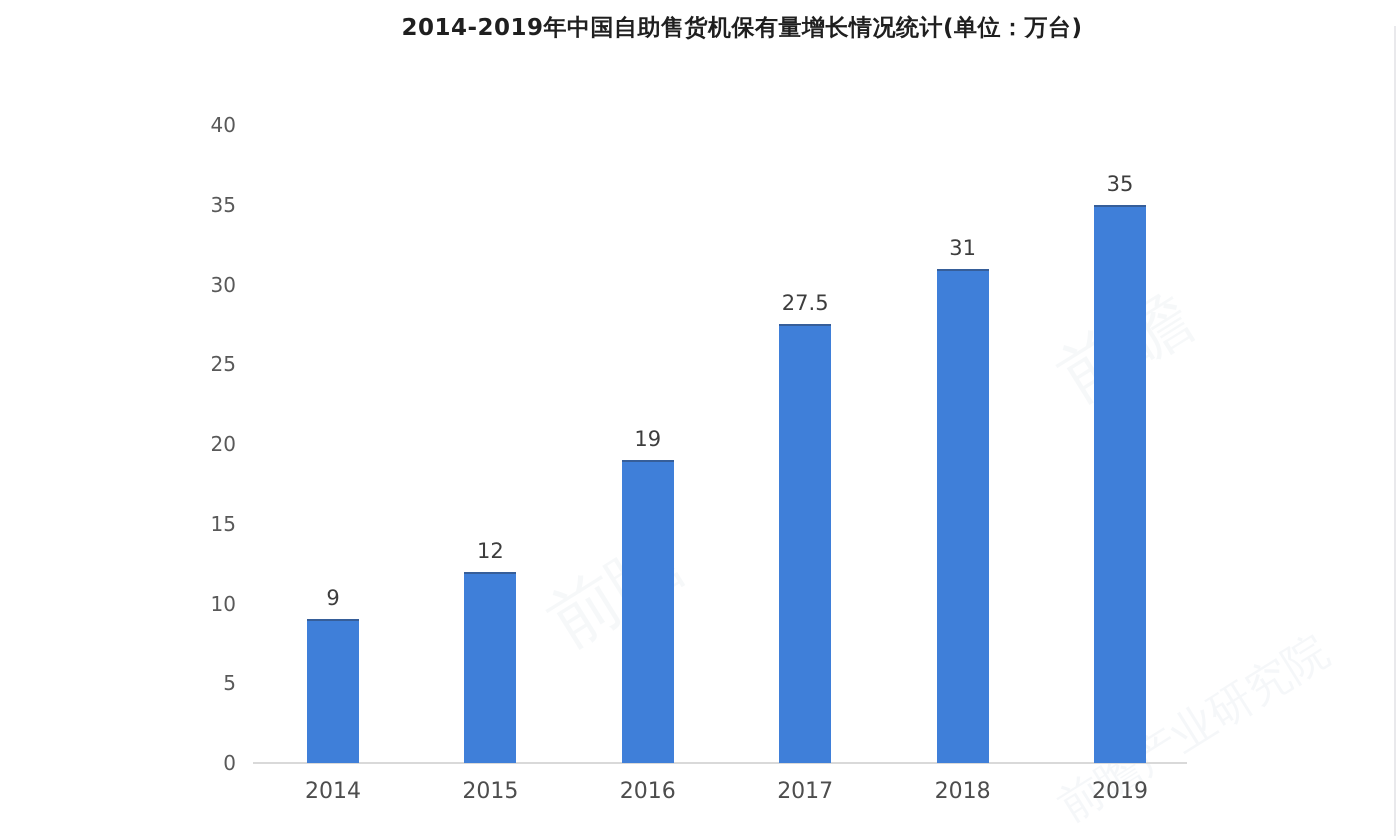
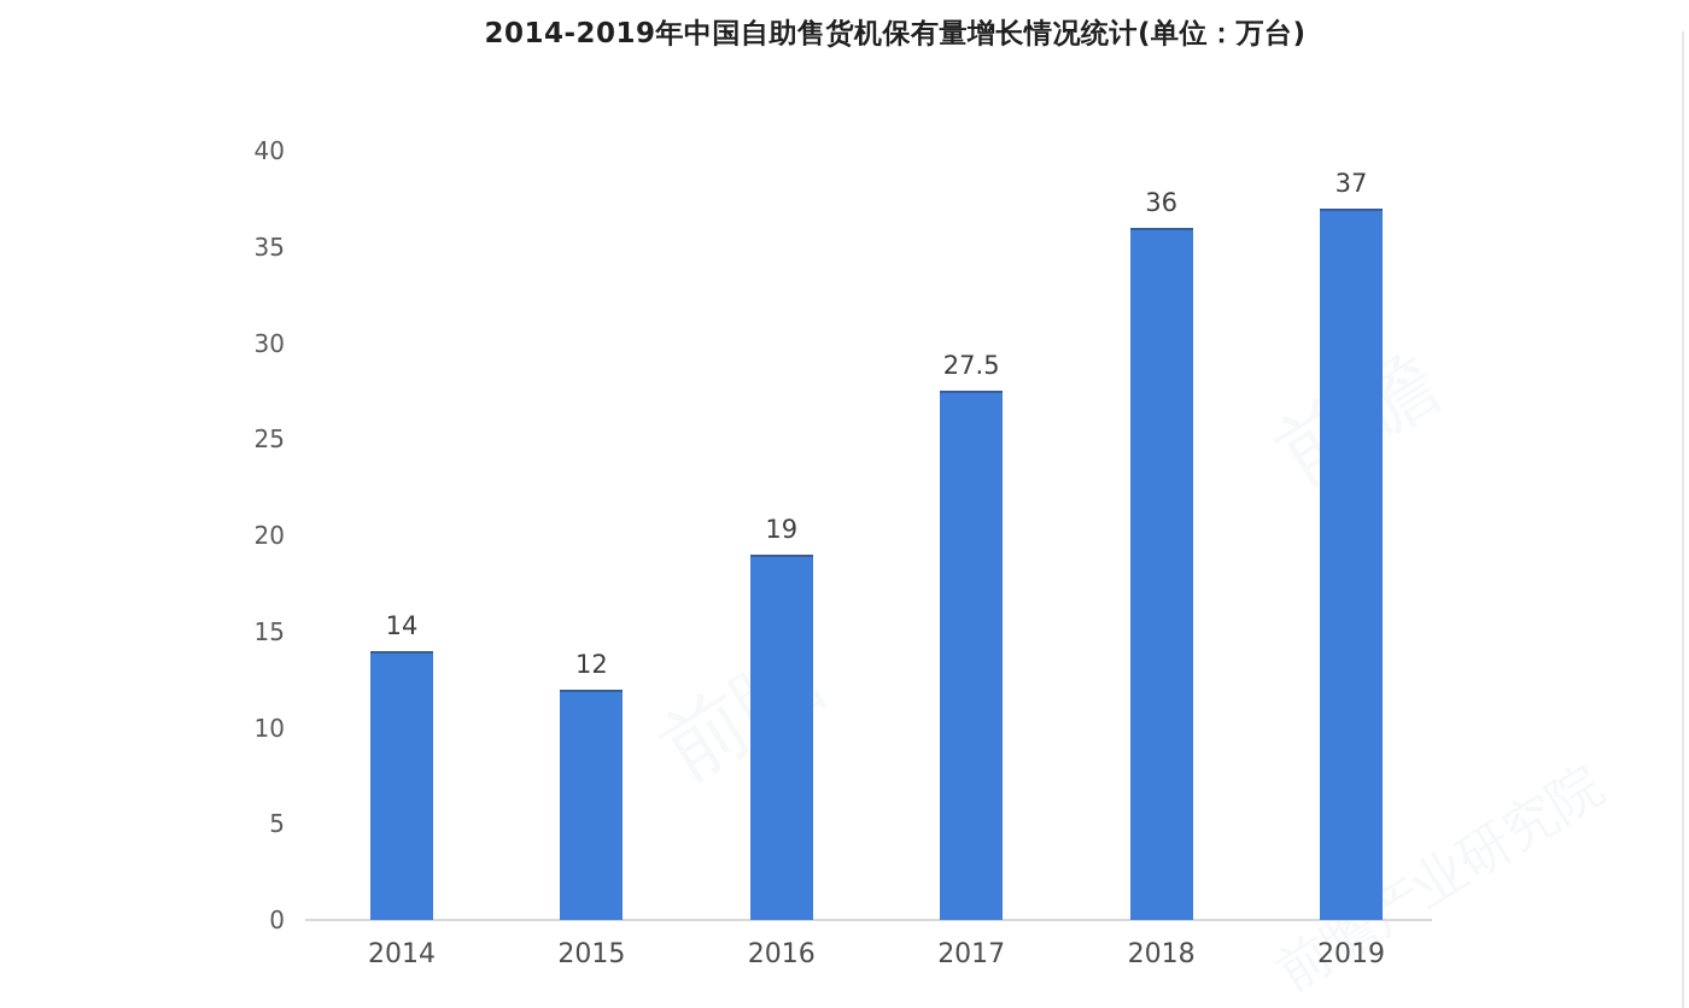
2014: 9 -> 14
2018: 31 -> 36
2019: 35 -> 37
